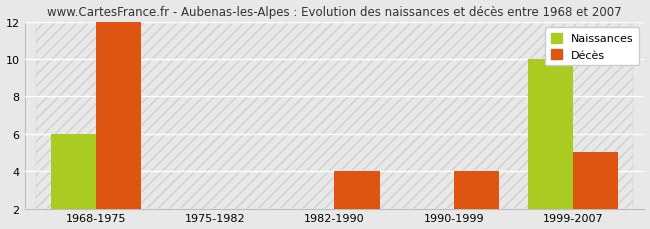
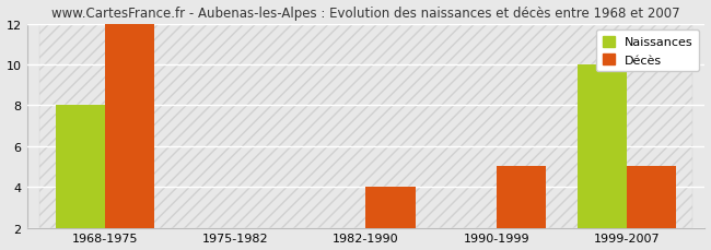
Naissances/1968-1975: 6 -> 8
Décès/1990-1999: 4 -> 5
